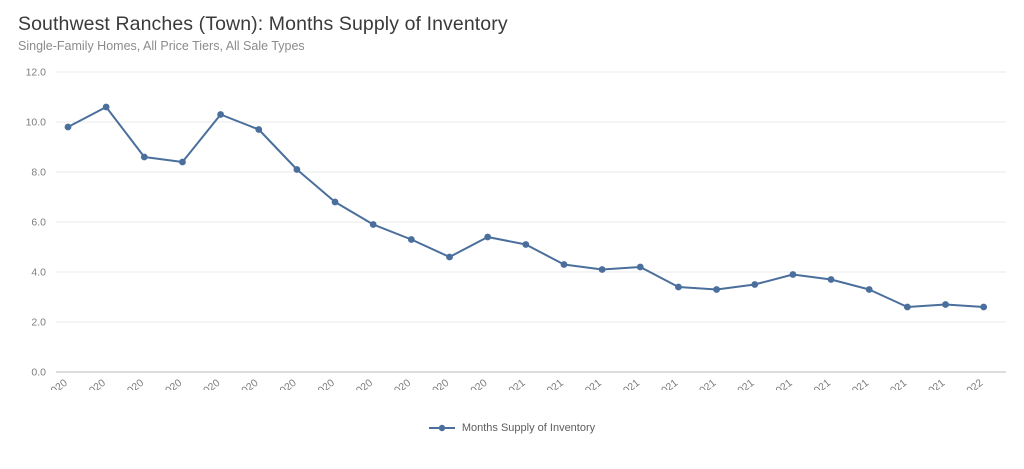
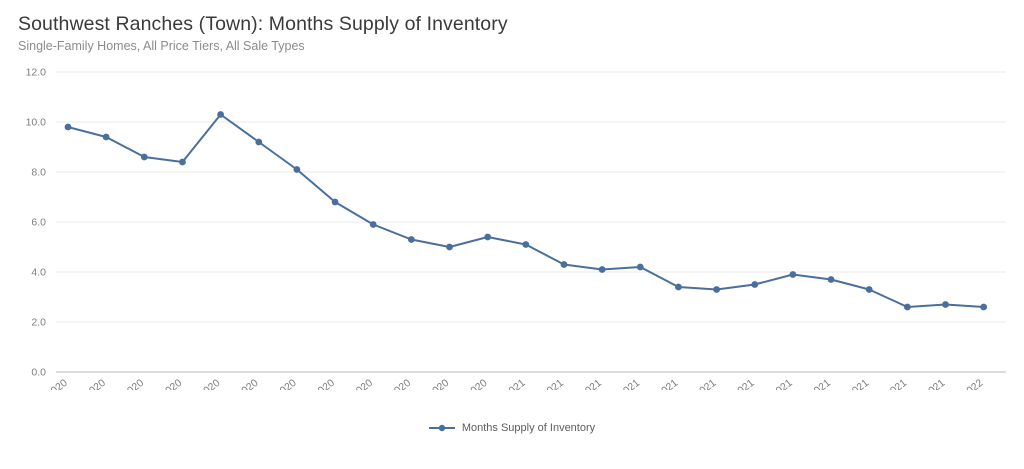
Feb 2020: 10.6 -> 9.4
Jun 2020: 9.7 -> 9.2
Nov 2020: 4.6 -> 5.0
